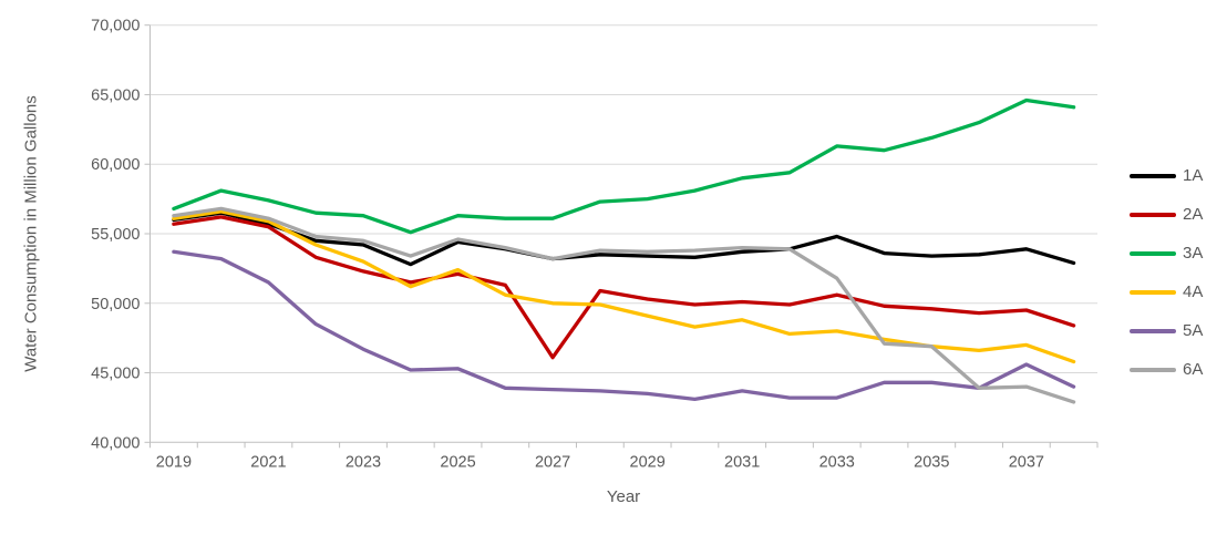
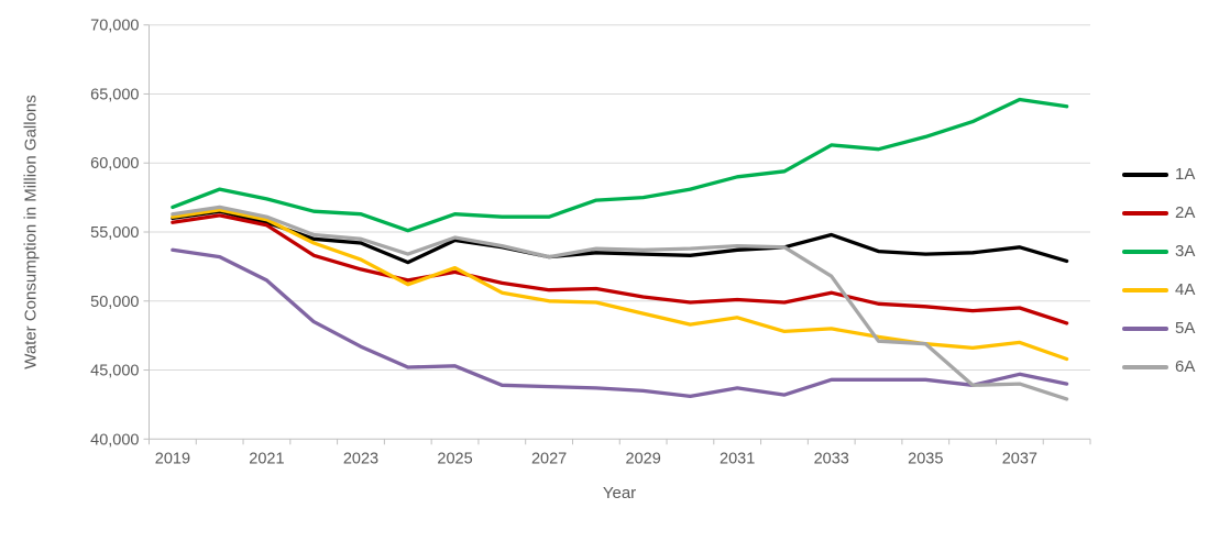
2A/2027: 46100 -> 50800
5A/2033: 43200 -> 44300
5A/2037: 45600 -> 44700
